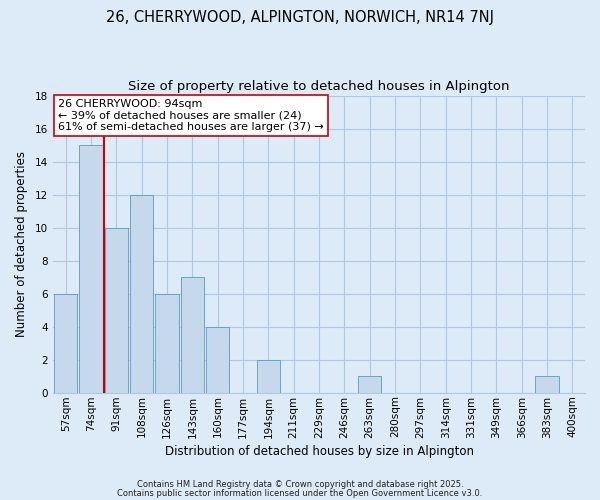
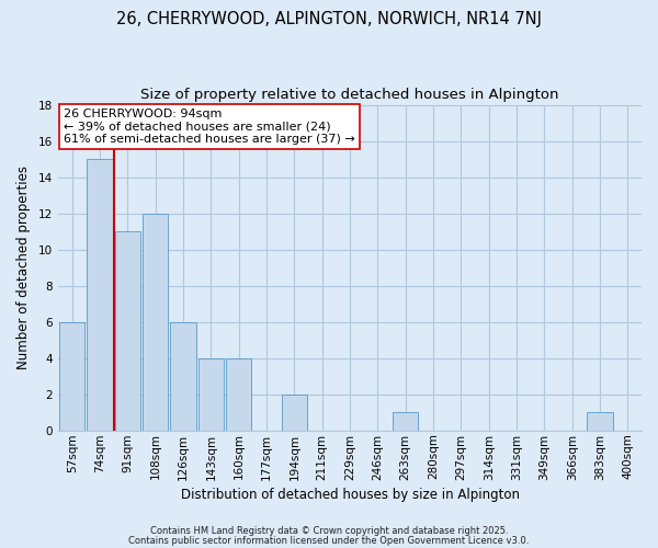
91sqm: 10 -> 11
143sqm: 7 -> 4
